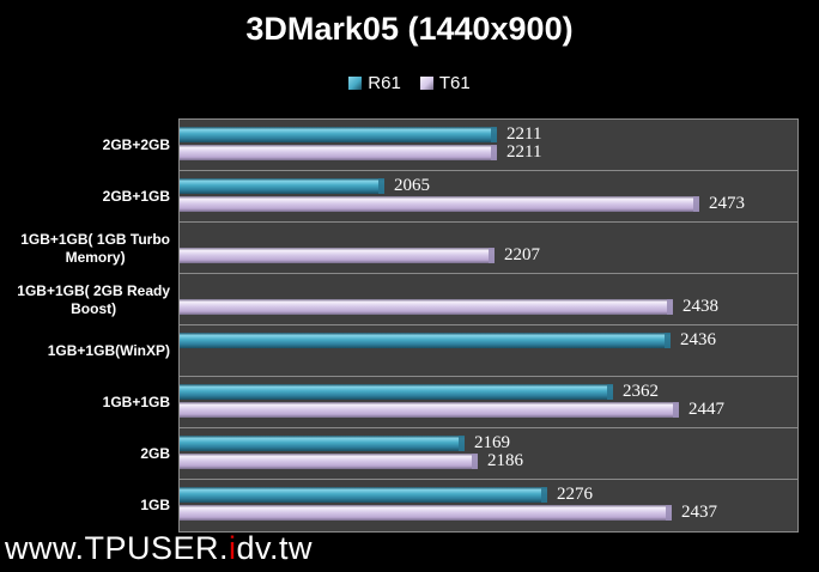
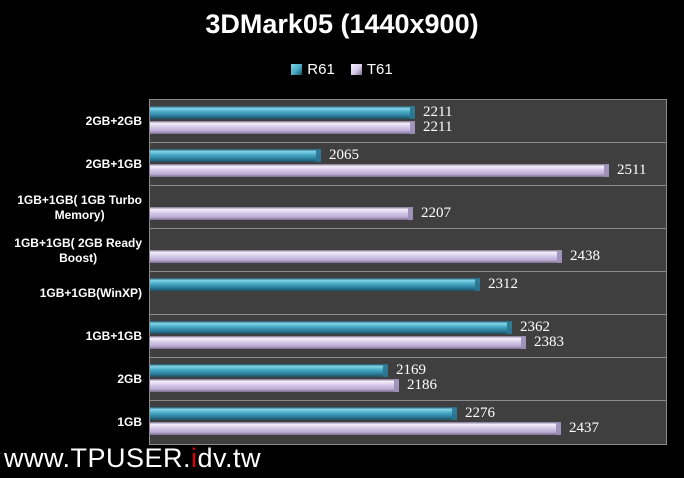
T61/2GB+1GB: 2473 -> 2511
R61/1GB+1GB(WinXP): 2436 -> 2312
T61/1GB+1GB: 2447 -> 2383
